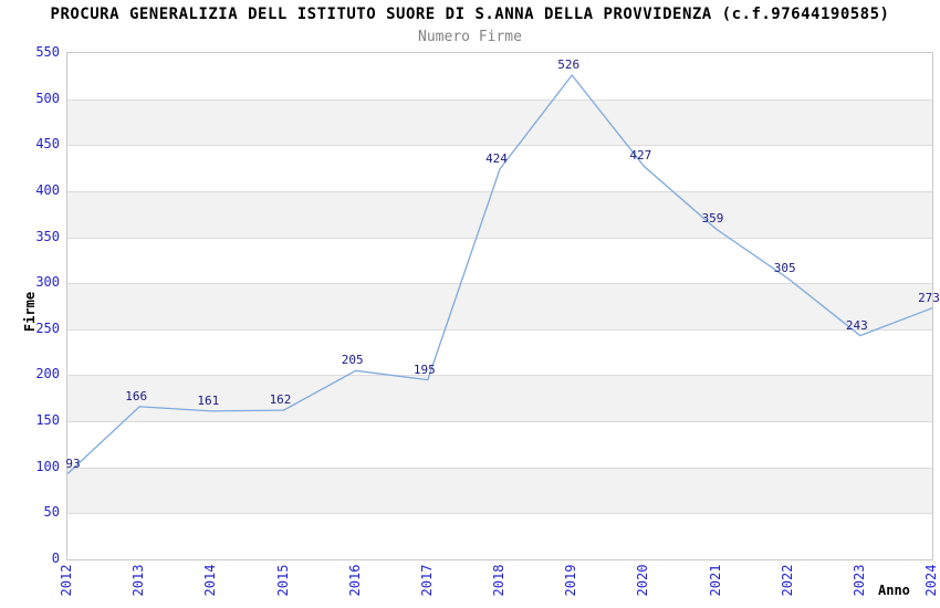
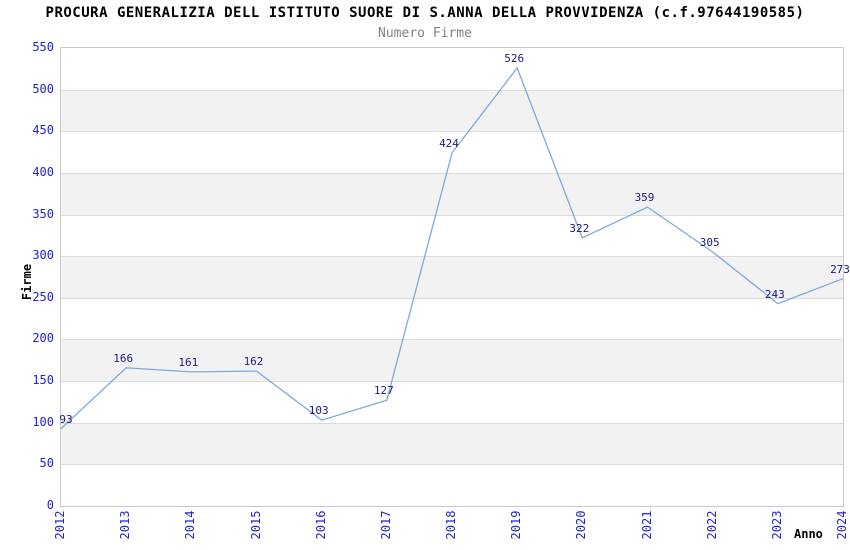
2016: 205 -> 103
2017: 195 -> 127
2020: 427 -> 322
